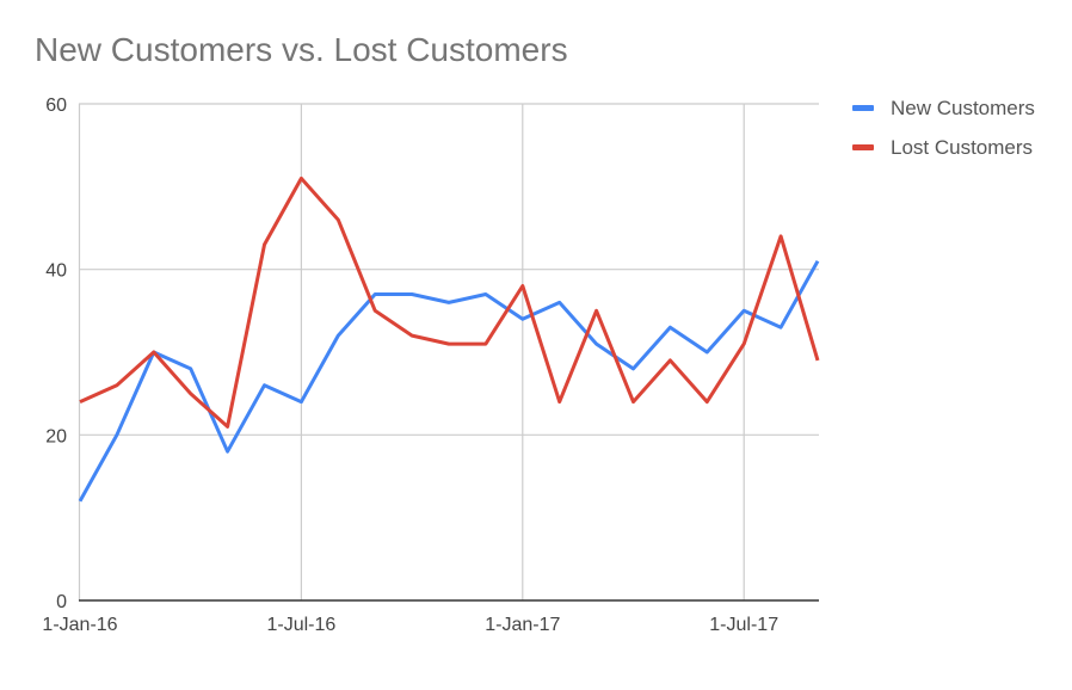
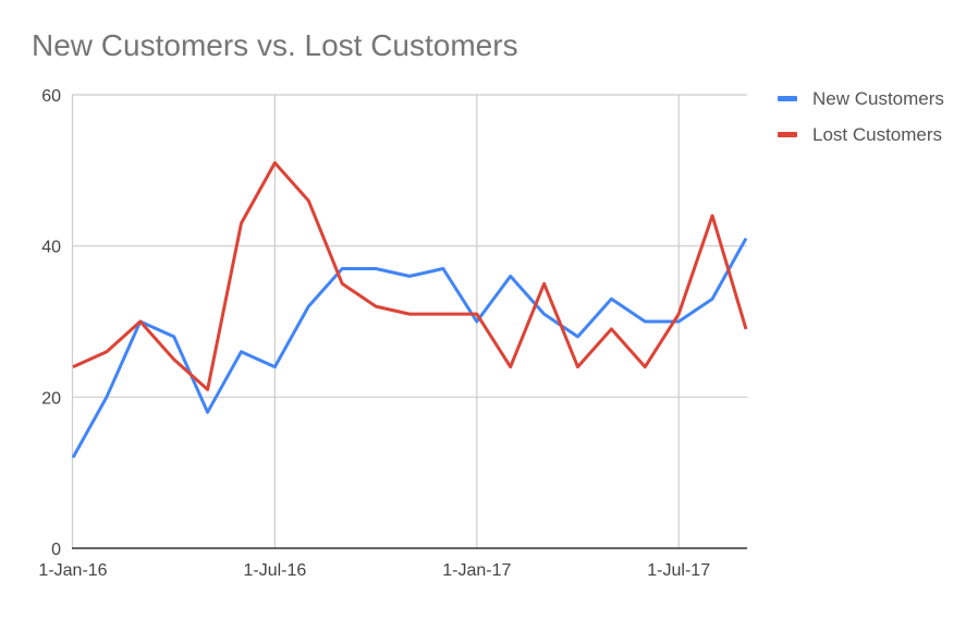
New Customers/1-Jan-17: 34 -> 30
Lost Customers/1-Jan-17: 38 -> 31
New Customers/1-Jul-17: 35 -> 30
